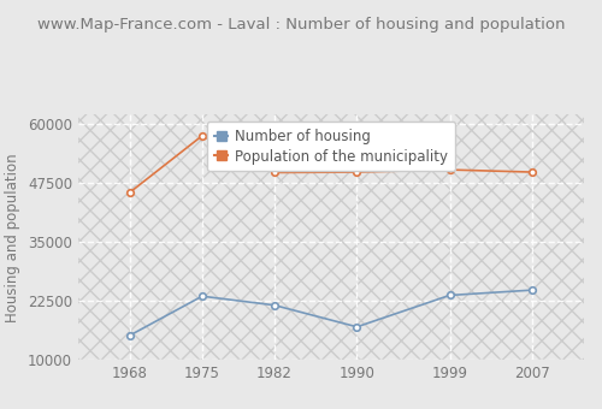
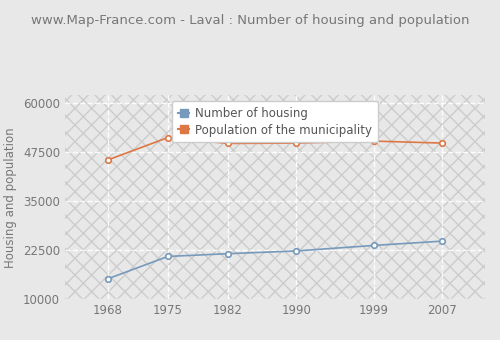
Number of housing/1975: 23500 -> 20900
Population of the municipality/1975: 57500 -> 51200
Number of housing/1990: 17000 -> 22300
